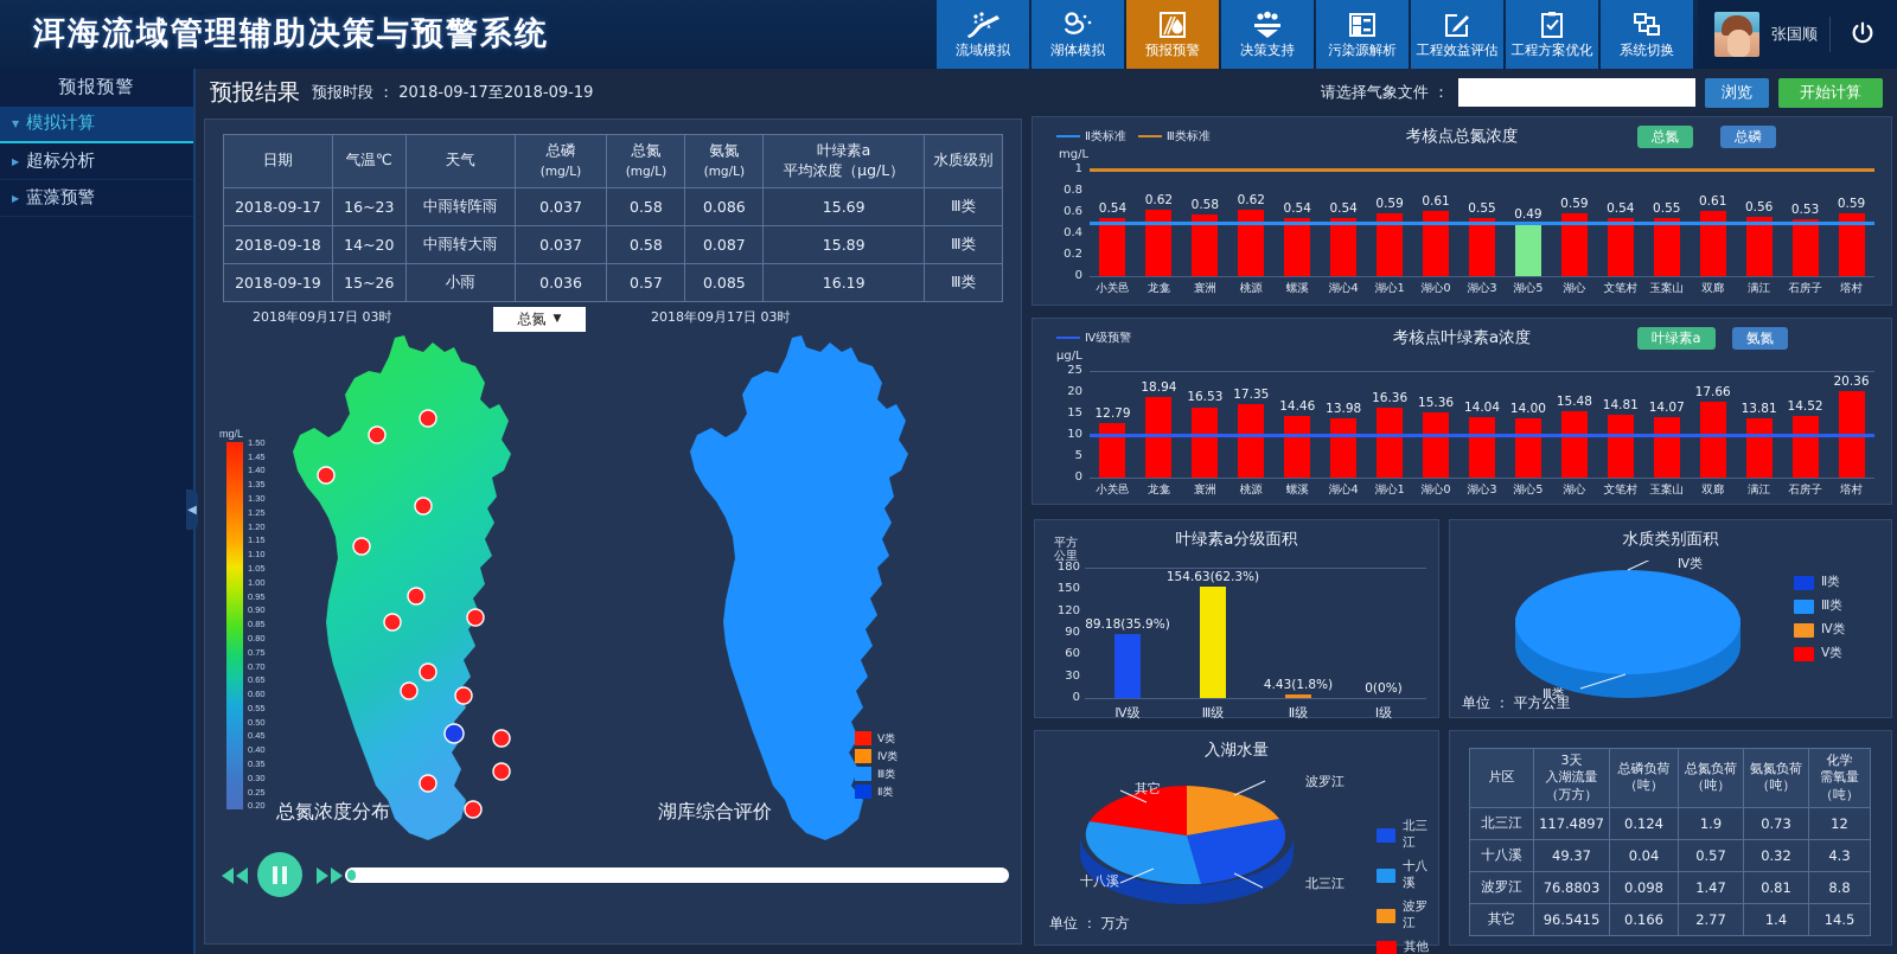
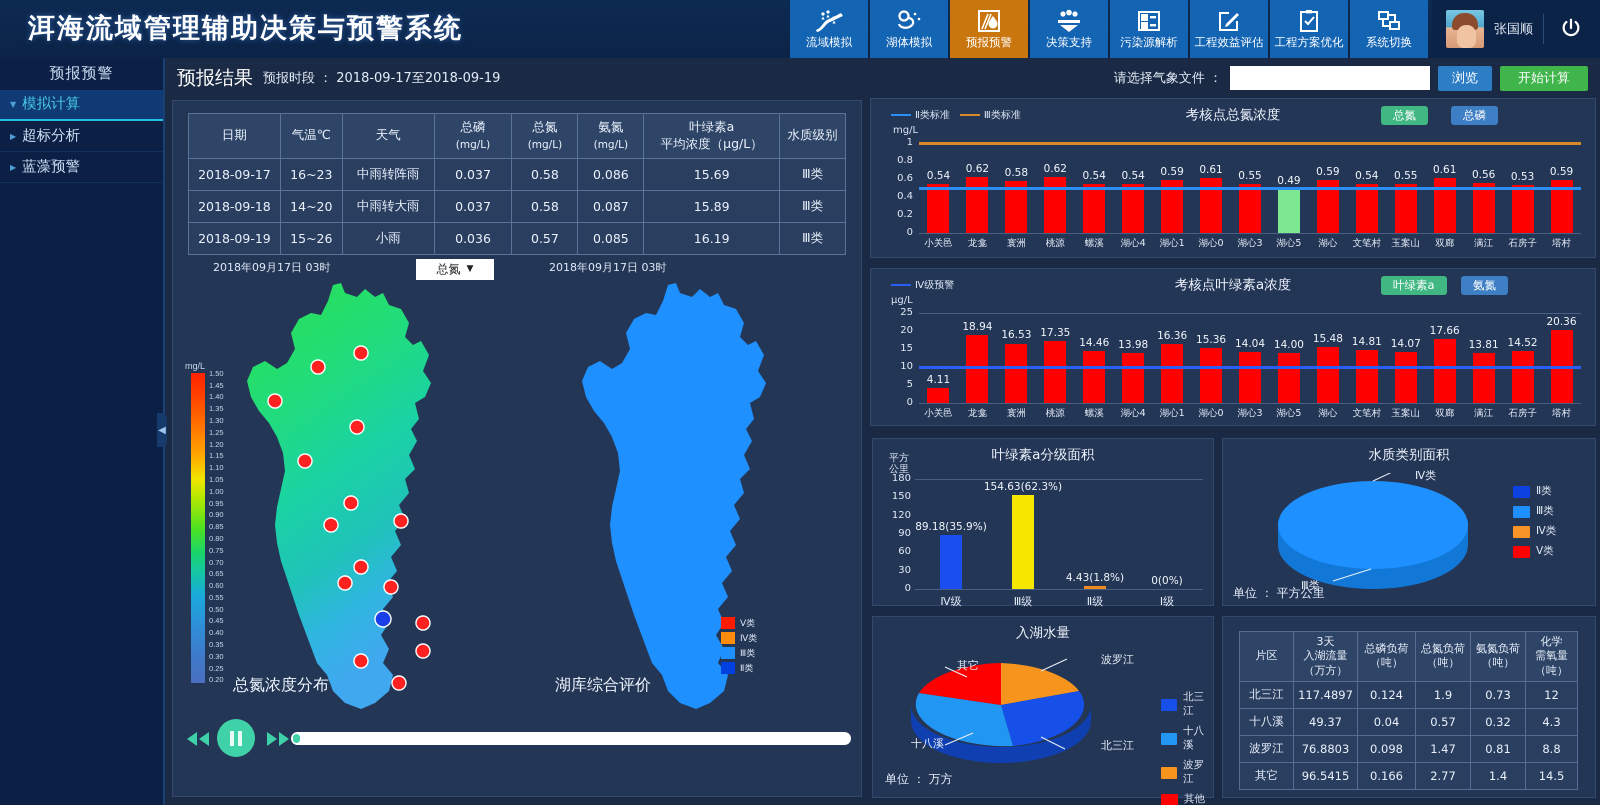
考核点叶绿素a浓度/小关邑: 12.79 -> 4.11
